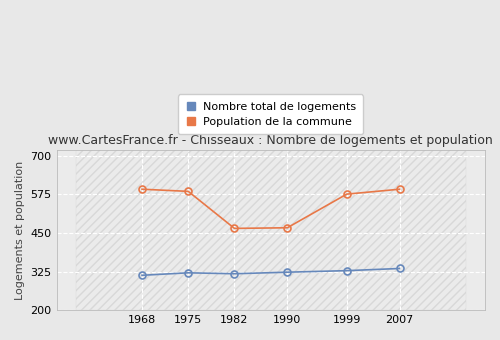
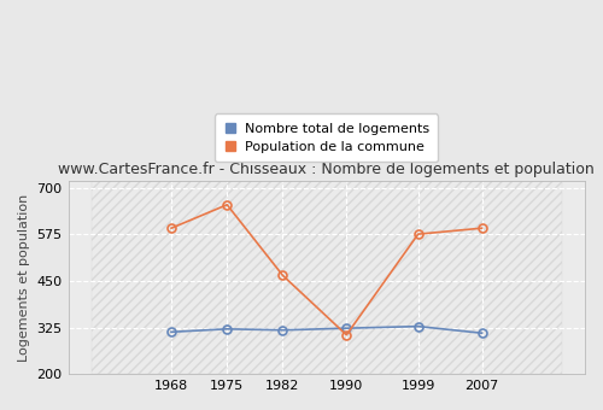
Population de la commune/1975: 585 -> 655
Population de la commune/1990: 467 -> 305
Nombre total de logements/2007: 335 -> 310
